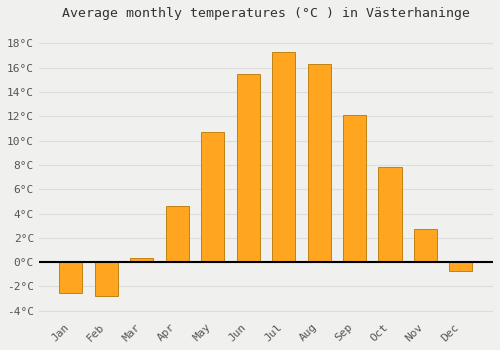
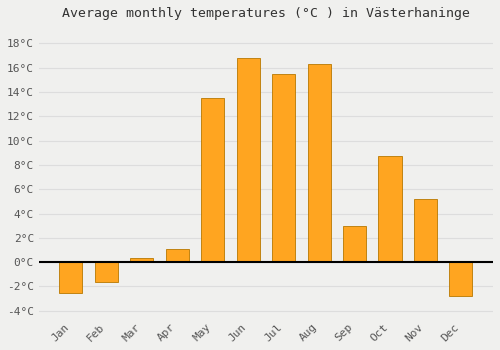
Feb: -2.8°C -> -1.6°C
Apr: 4.6°C -> 1.1°C
May: 10.7°C -> 13.5°C
Jun: 15.5°C -> 16.8°C
Jul: 17.3°C -> 15.5°C
Sep: 12.1°C -> 3.0°C
Oct: 7.8°C -> 8.7°C
Nov: 2.7°C -> 5.2°C
Dec: -0.7°C -> -2.8°C
